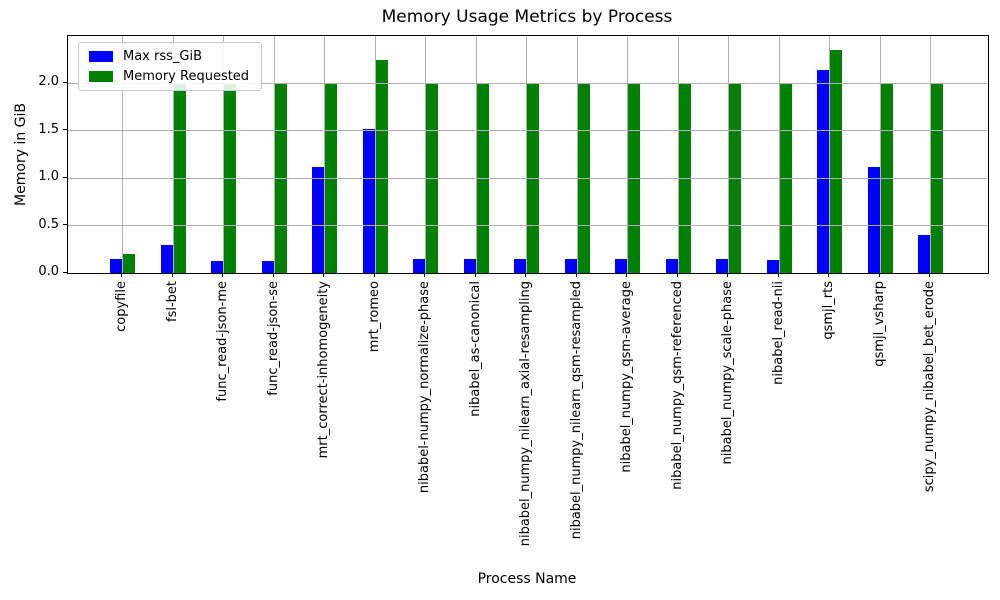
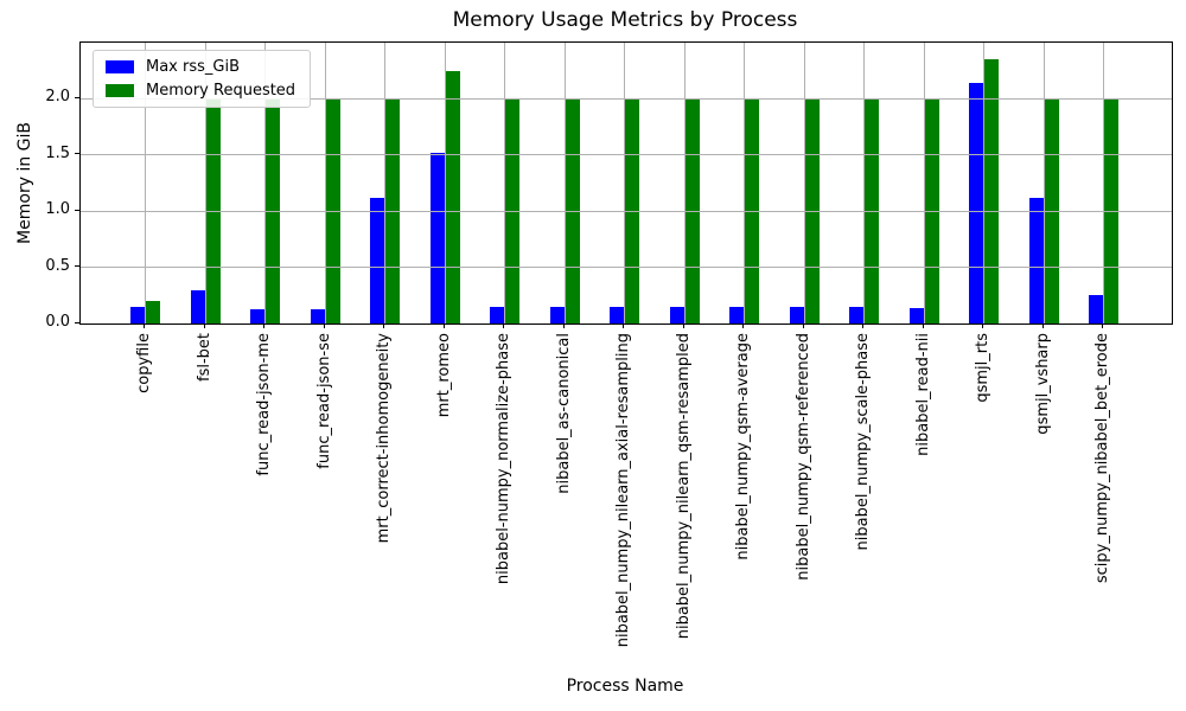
Max rss_GiB/scipy_numpy_nibabel_bet_erode: 0.4 -> 0.2
